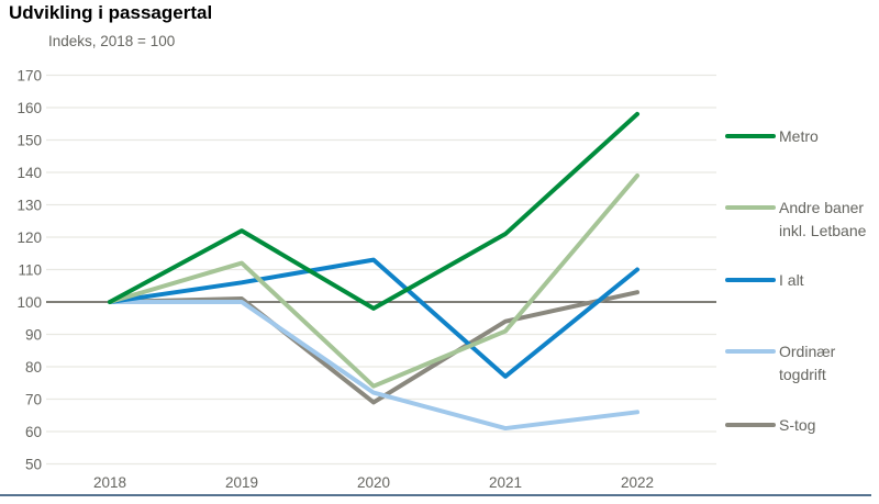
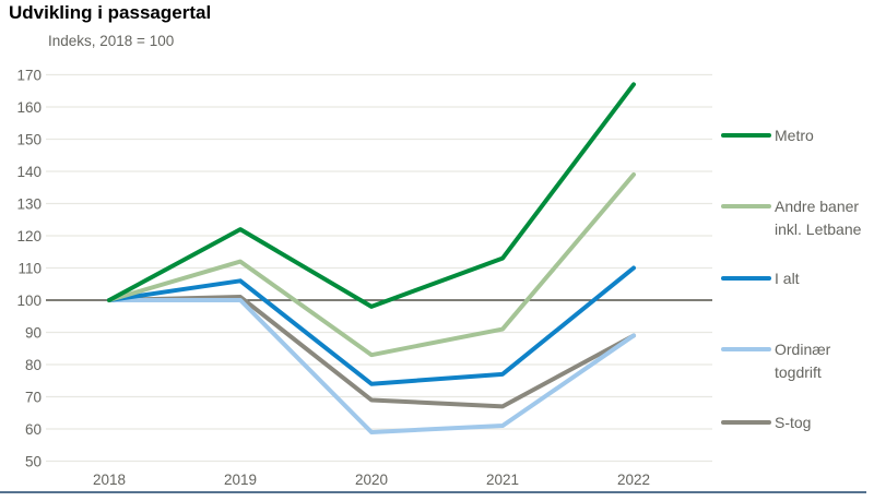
Andre baner inkl. Letbane/2020: 74 -> 83
I alt/2020: 113 -> 74
Ordinær togdrift/2020: 72 -> 59
Metro/2021: 121 -> 113
S-tog/2021: 94 -> 67
Metro/2022: 158 -> 167
Ordinær togdrift/2022: 66 -> 89
S-tog/2022: 103 -> 89
